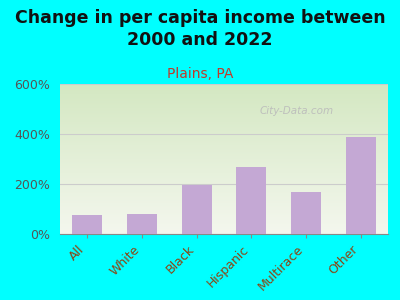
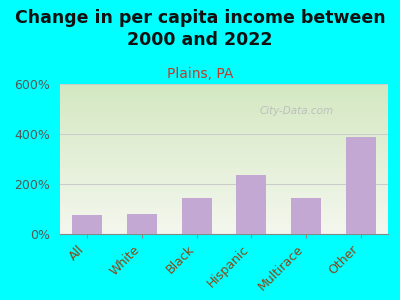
Black: 195% -> 145%
Hispanic: 270% -> 235%
Multirace: 170% -> 143%
